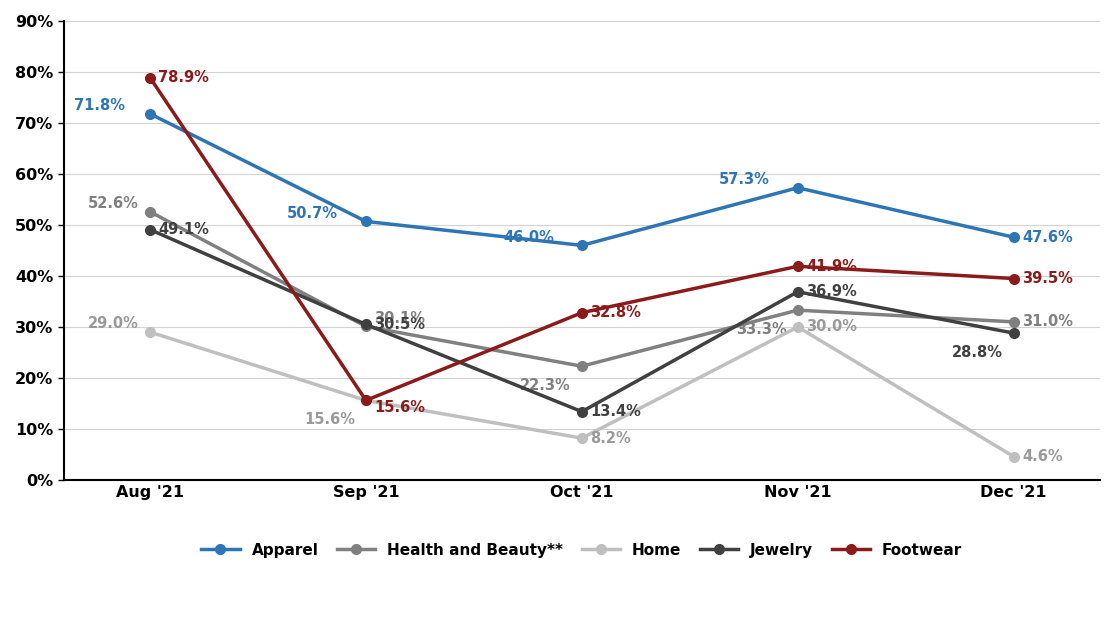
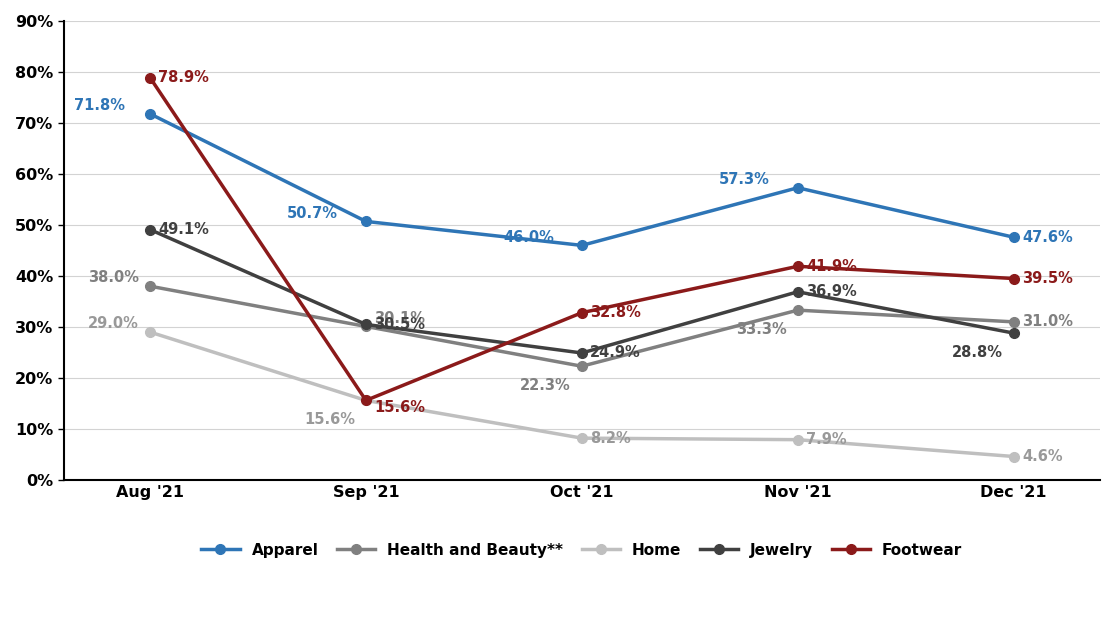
Health and Beauty**/Aug '21: 52.6% -> 38.0%
Jewelry/Oct '21: 13.4% -> 24.9%
Home/Nov '21: 30.0% -> 7.9%
